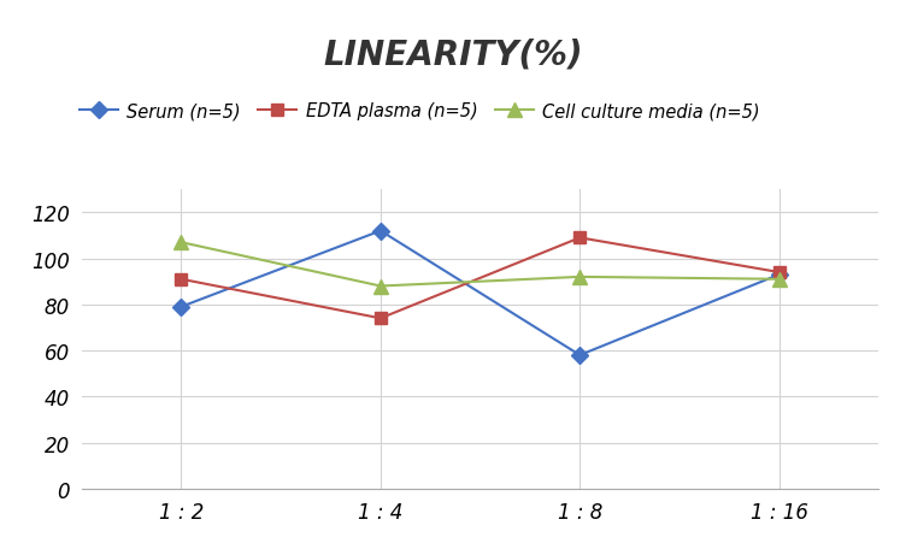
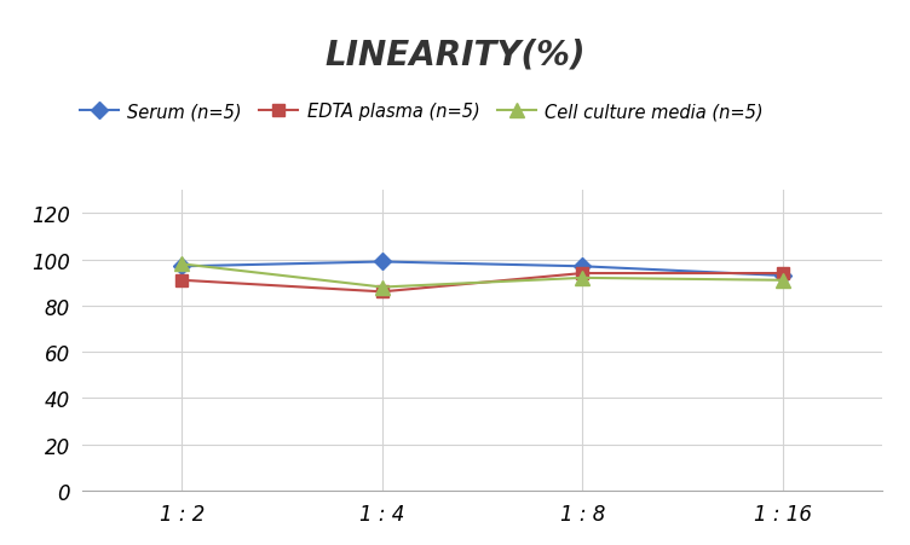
Serum (n=5)/1 : 2: 79 -> 97
Cell culture media (n=5)/1 : 2: 107 -> 98
Serum (n=5)/1 : 4: 112 -> 99
EDTA plasma (n=5)/1 : 4: 74 -> 86
Serum (n=5)/1 : 8: 58 -> 97
EDTA plasma (n=5)/1 : 8: 109 -> 94
